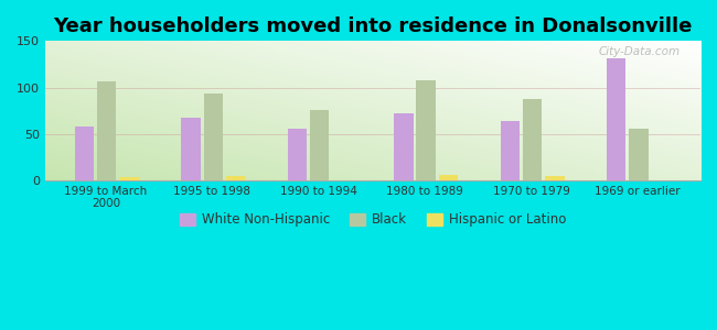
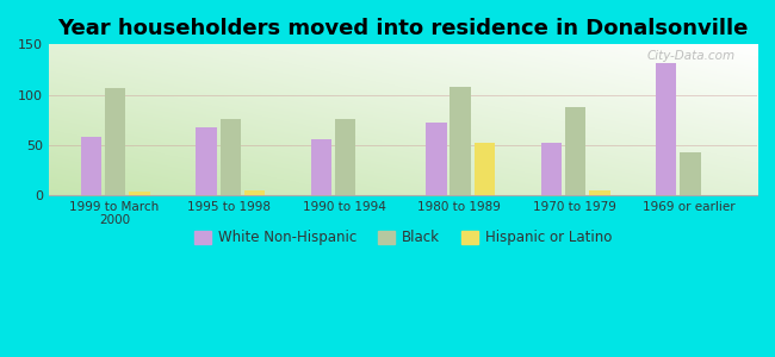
Black/1995 to 1998: 94 -> 76
Hispanic or Latino/1980 to 1989: 6 -> 52
White Non-Hispanic/1970 to 1979: 64 -> 52
Black/1969 or earlier: 55 -> 42
